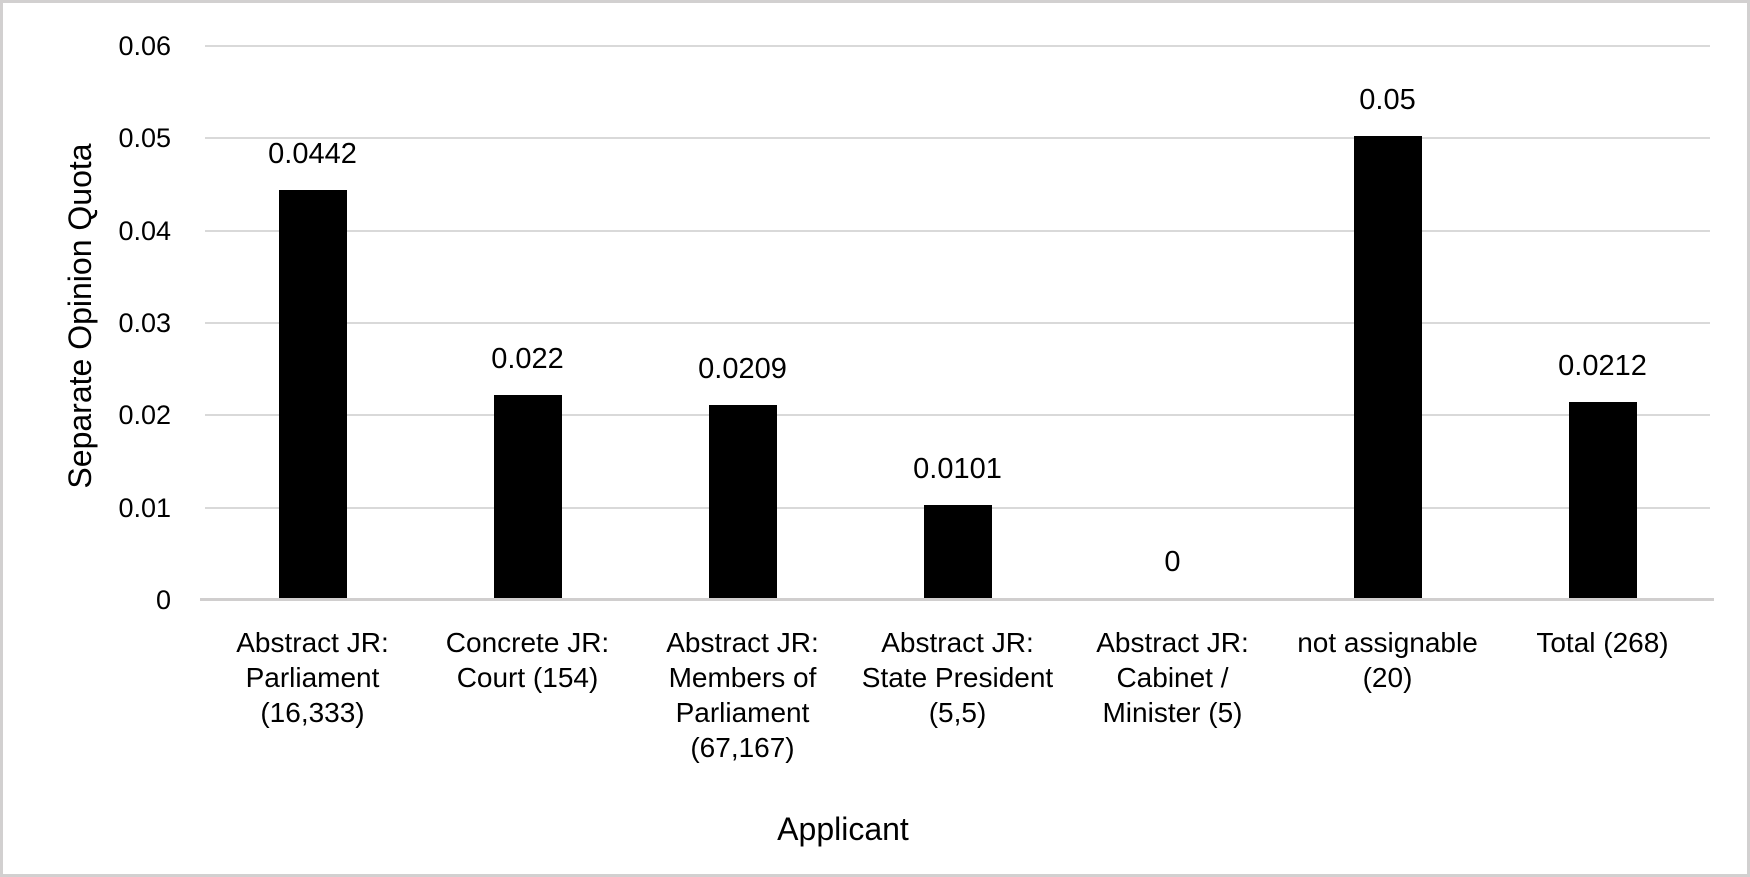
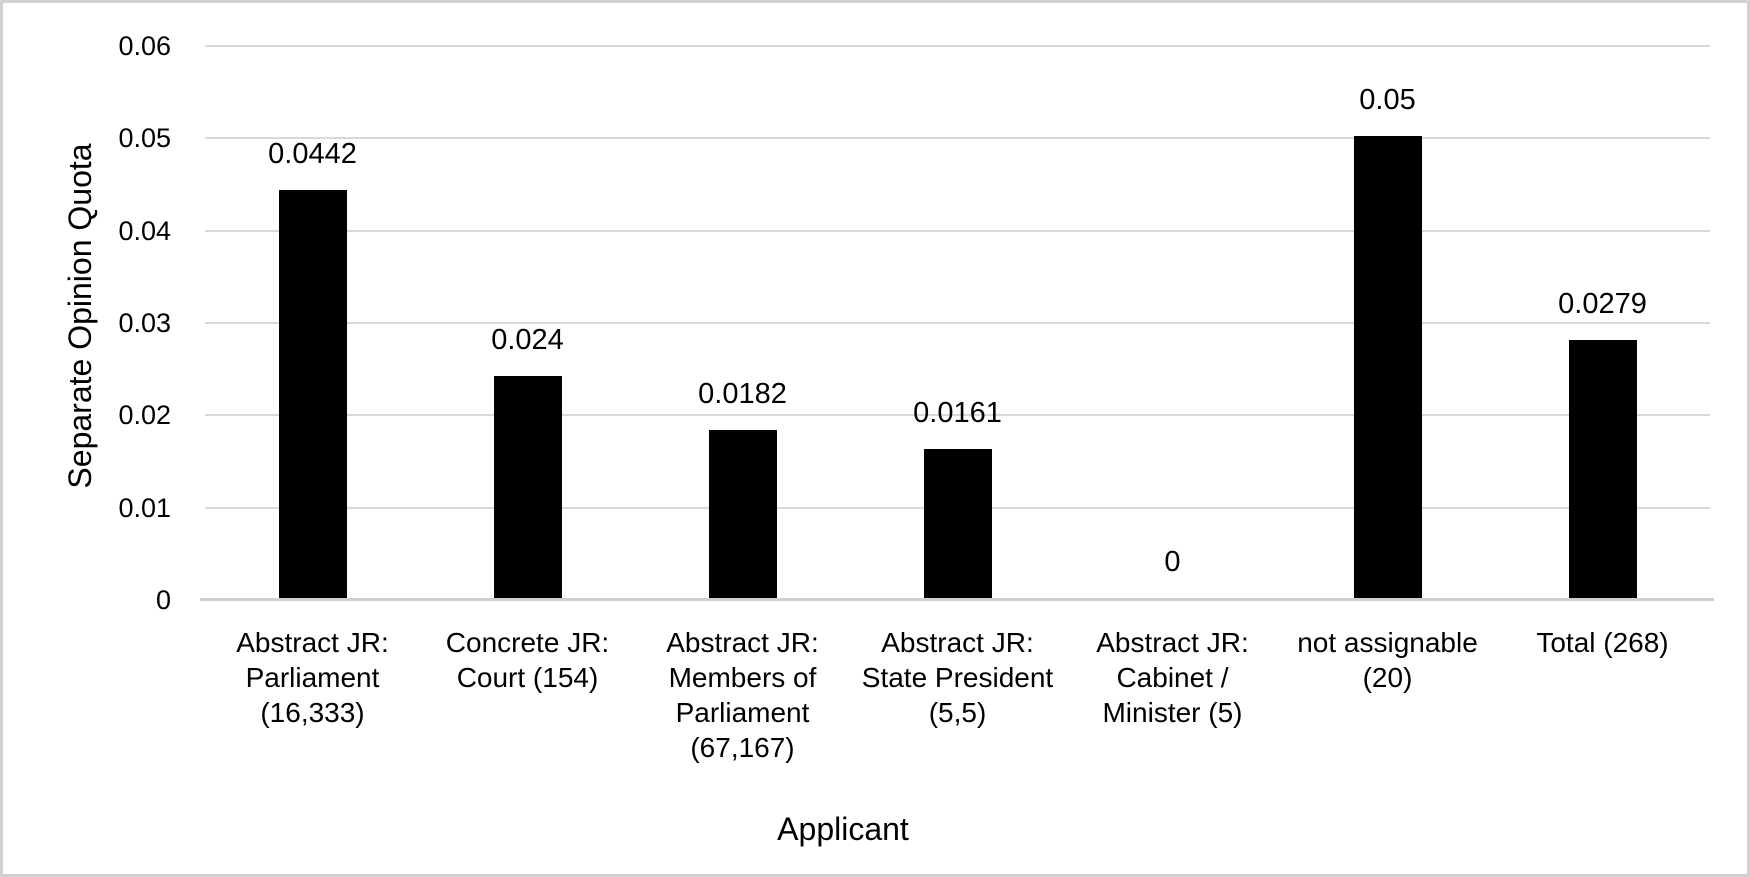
Concrete JR: Court (154): 0.022 -> 0.024
Abstract JR: Members of Parliament (67,167): 0.0209 -> 0.0182
Abstract JR: State President (5,5): 0.0101 -> 0.0161
Total (268): 0.0212 -> 0.0279
